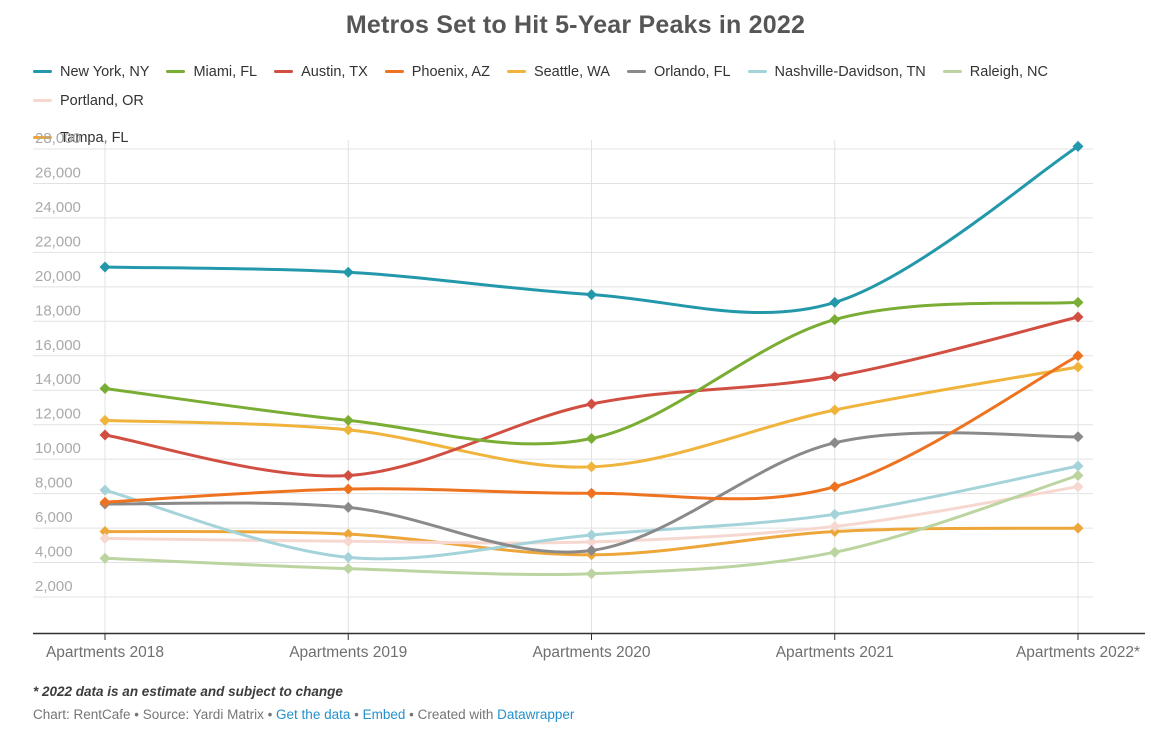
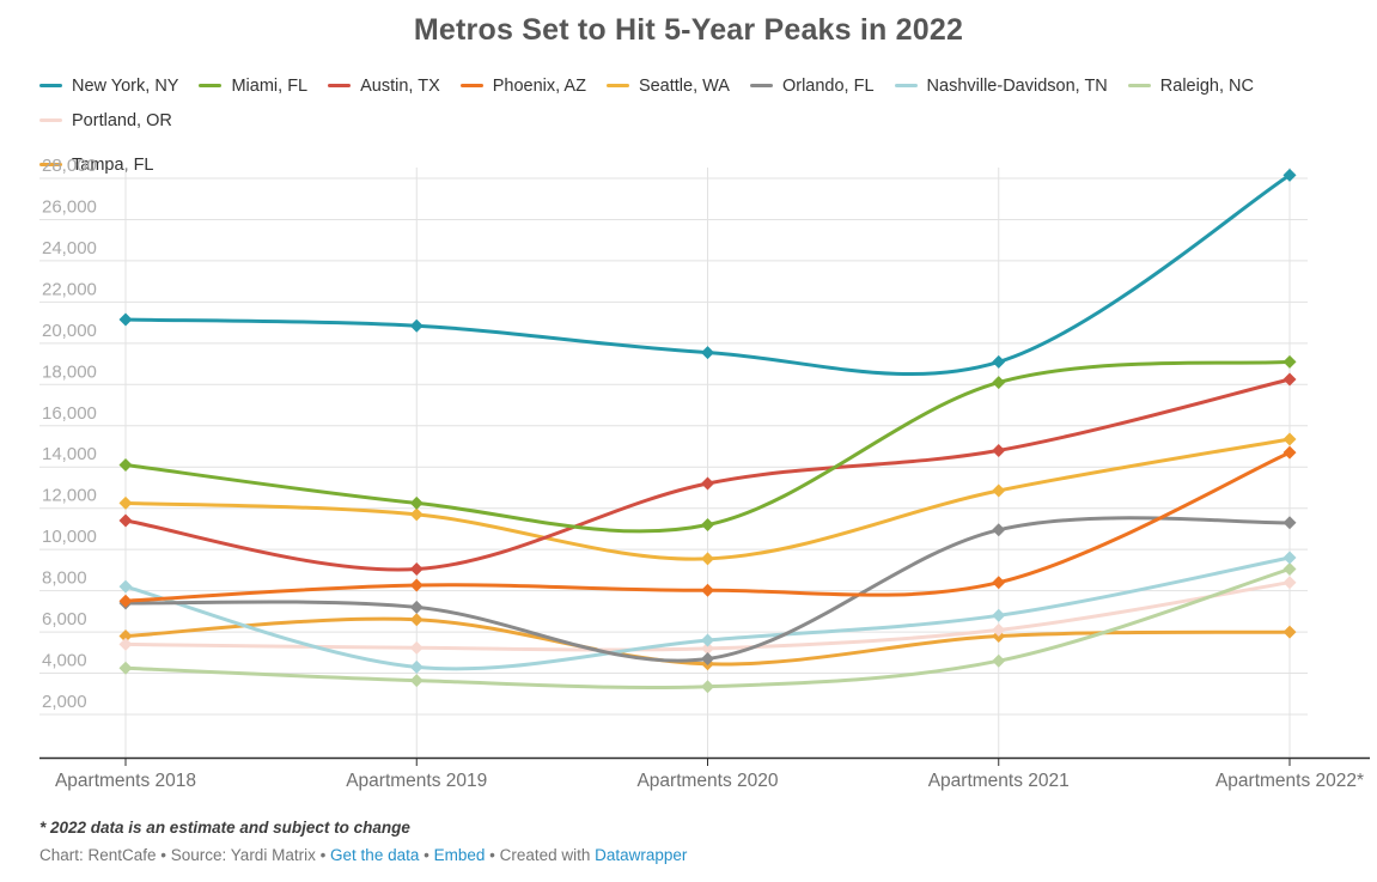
Tampa, FL/Apartments 2019: 5600 -> 6600
Phoenix, AZ/Apartments 2022*: 16000 -> 14700
